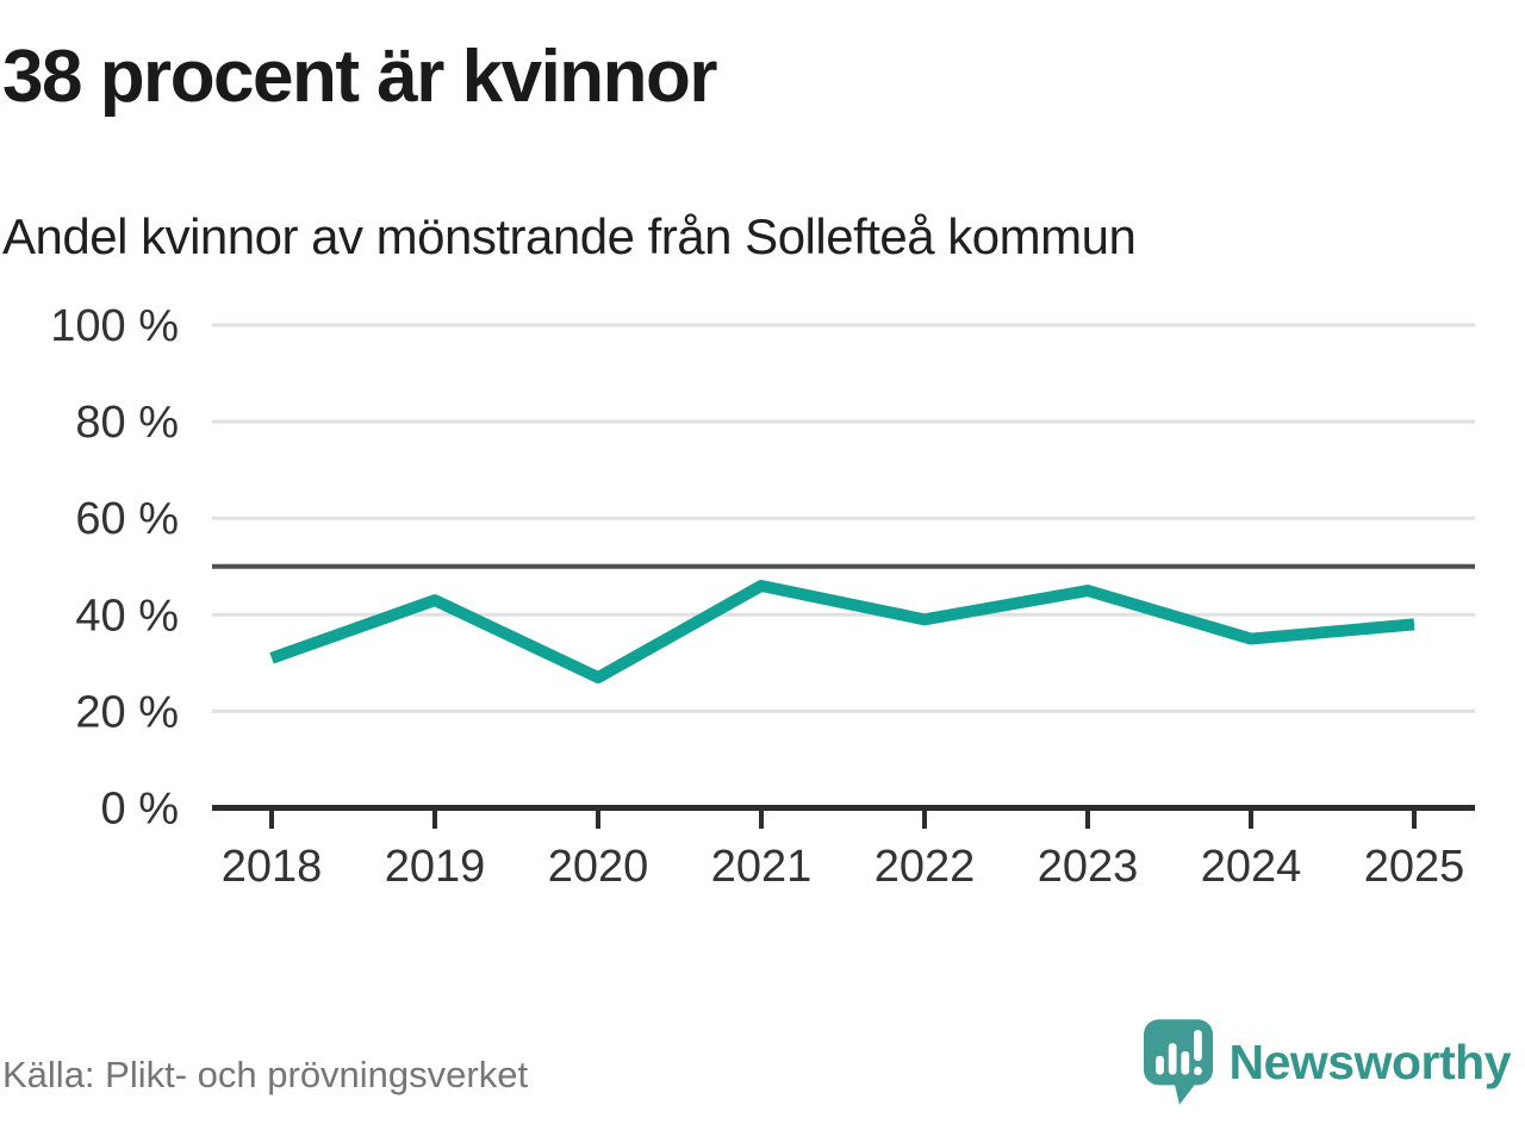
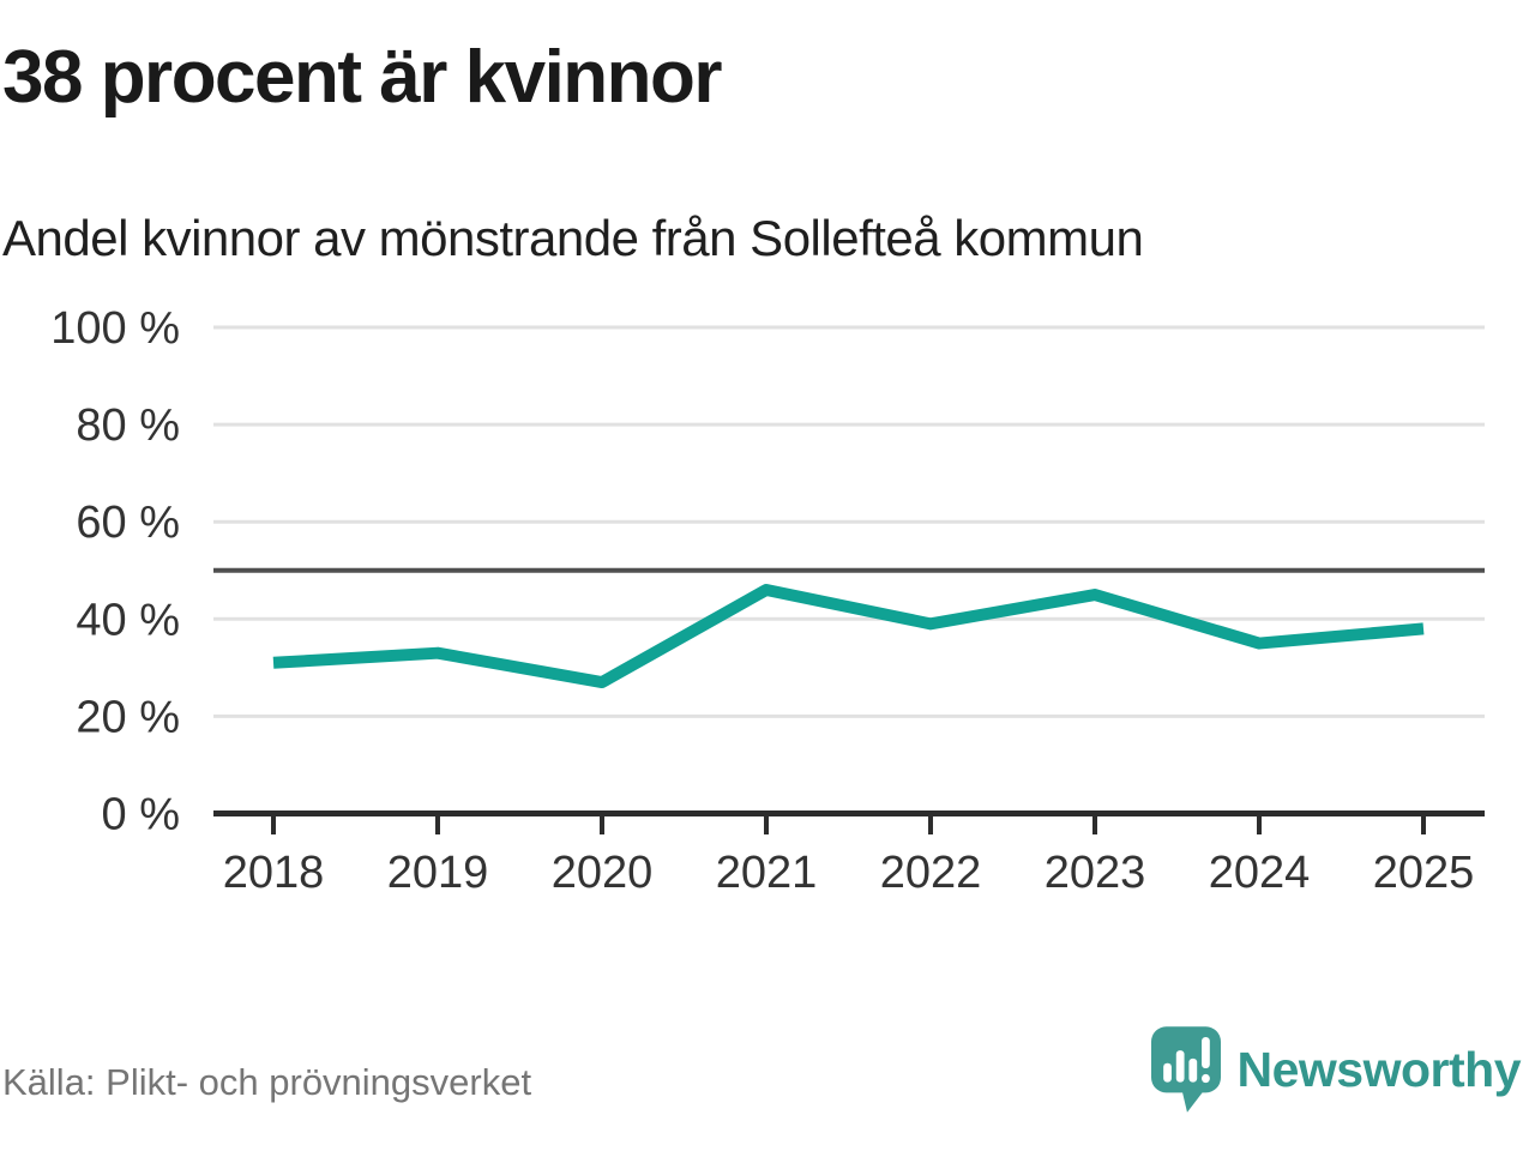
2019: 43% -> 33%
